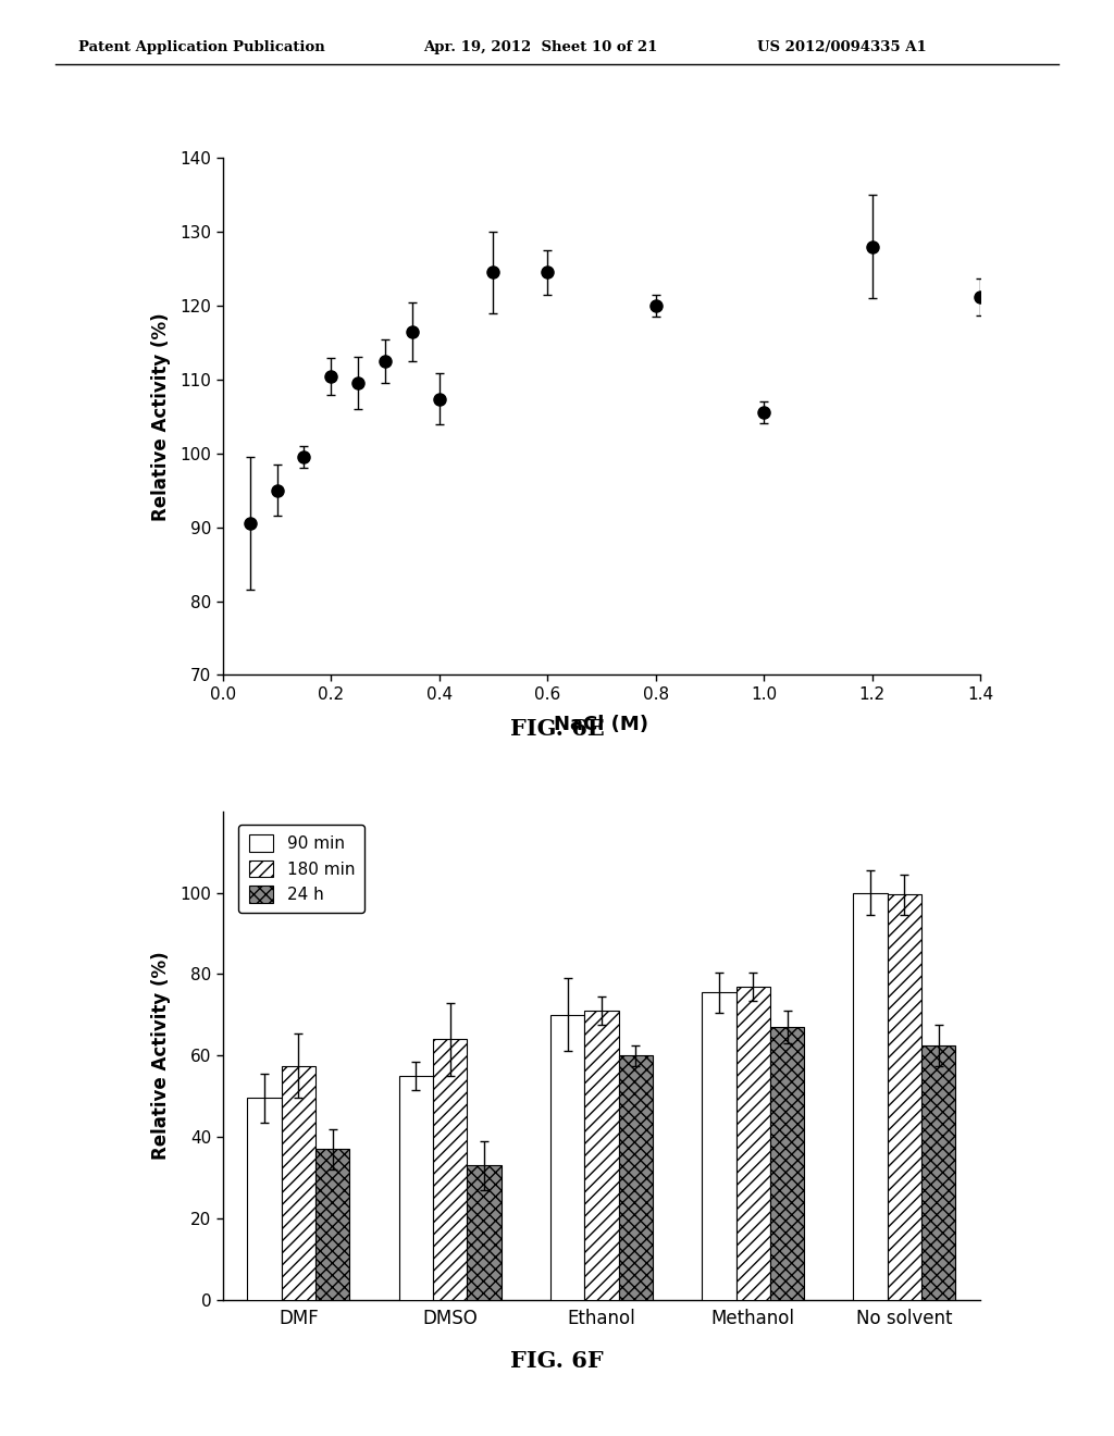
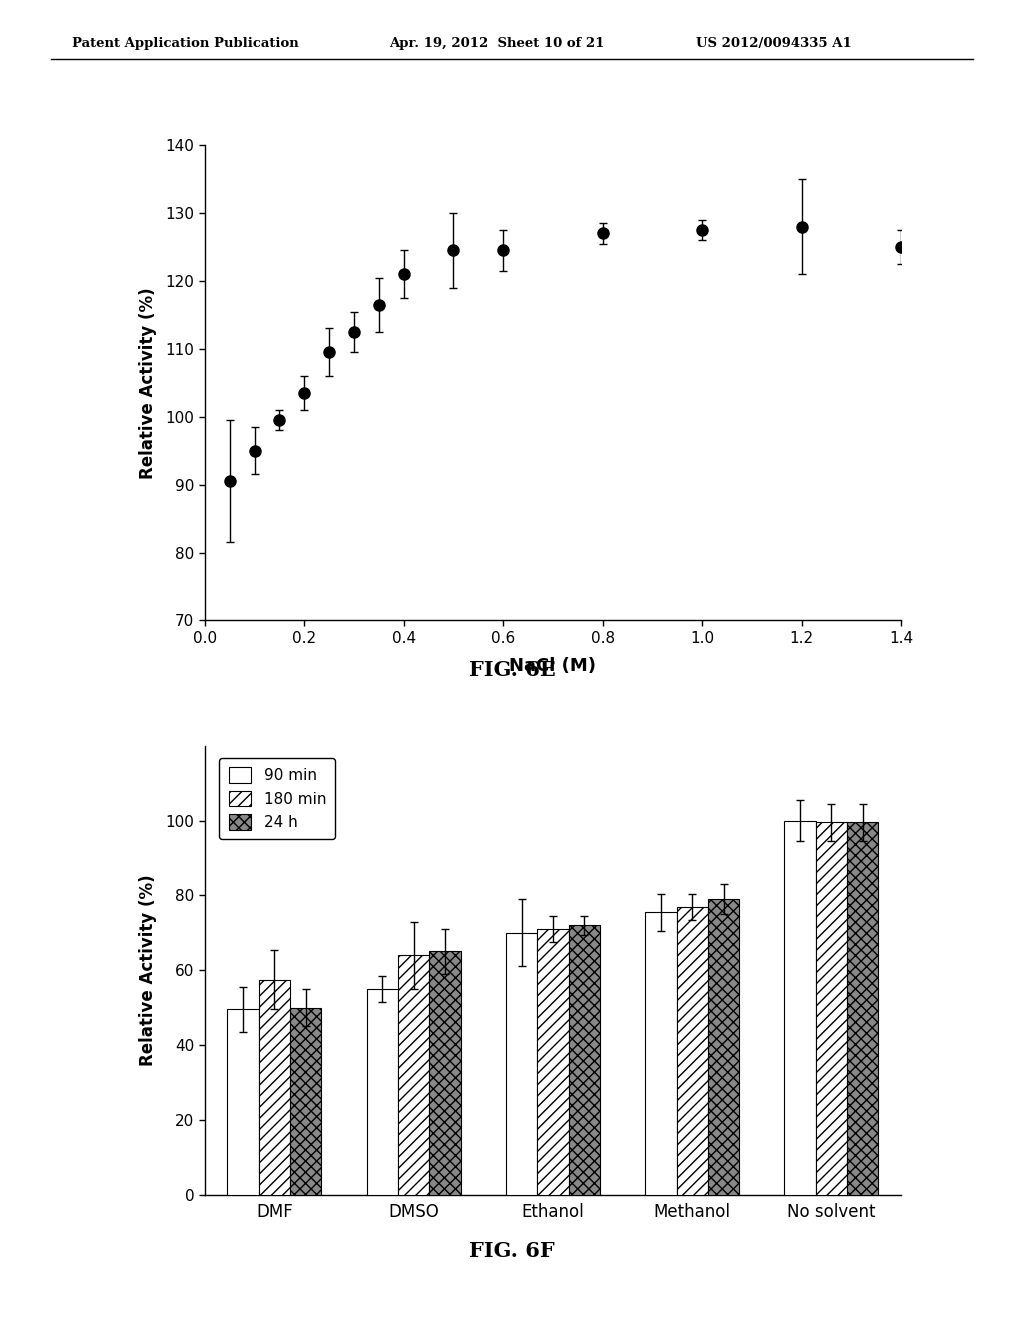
0.2: 110.4 -> 103.5
0.4: 107.4 -> 121.0
0.8: 120.0 -> 127.0
1.0: 105.6 -> 127.5
1.4: 121.2 -> 125.0
24 h/DMF: 37.0 -> 50.0
24 h/DMSO: 33.0 -> 65.0
24 h/Ethanol: 60.0 -> 72.0
24 h/Methanol: 67.0 -> 79.0
24 h/No solvent: 62.5 -> 99.5
